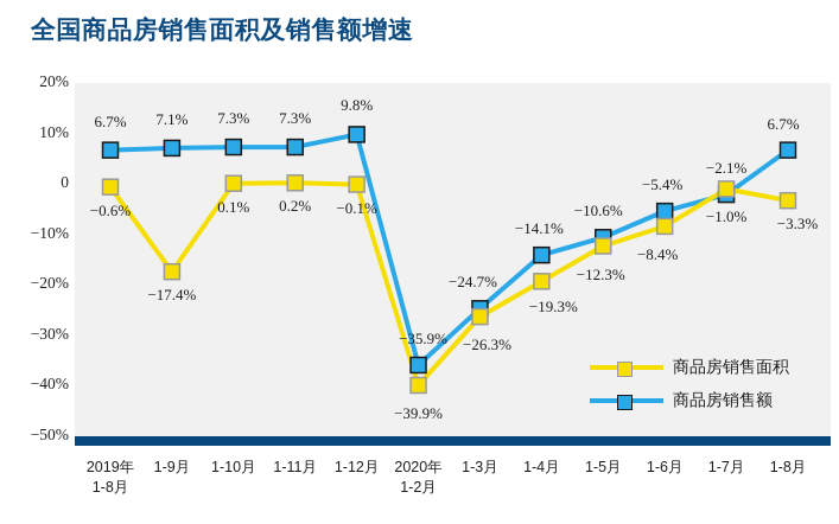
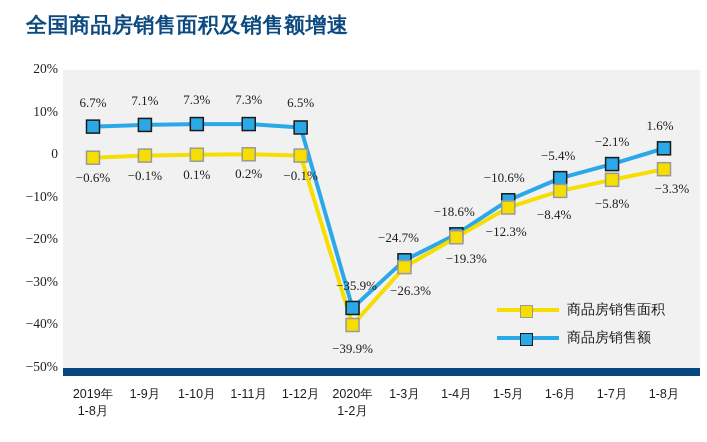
商品房销售面积/1-9月: −17.4% -> −0.1%
商品房销售额/1-12月: 9.8% -> 6.5%
商品房销售额/1-4月: −14.1% -> −18.6%
商品房销售面积/1-7月: −1.0% -> −5.8%
商品房销售额/1-8月: 6.7% -> 1.6%
